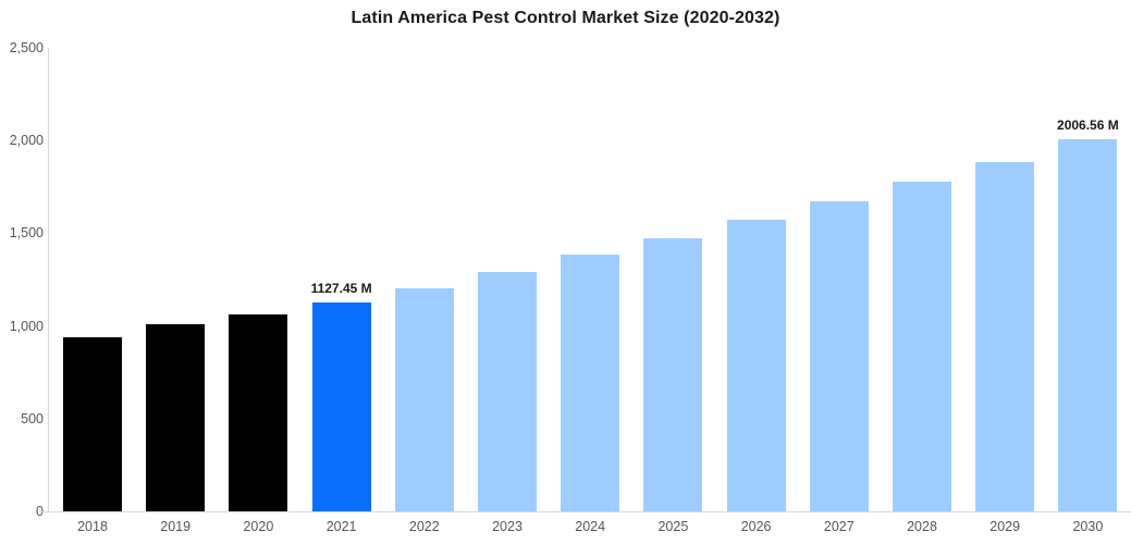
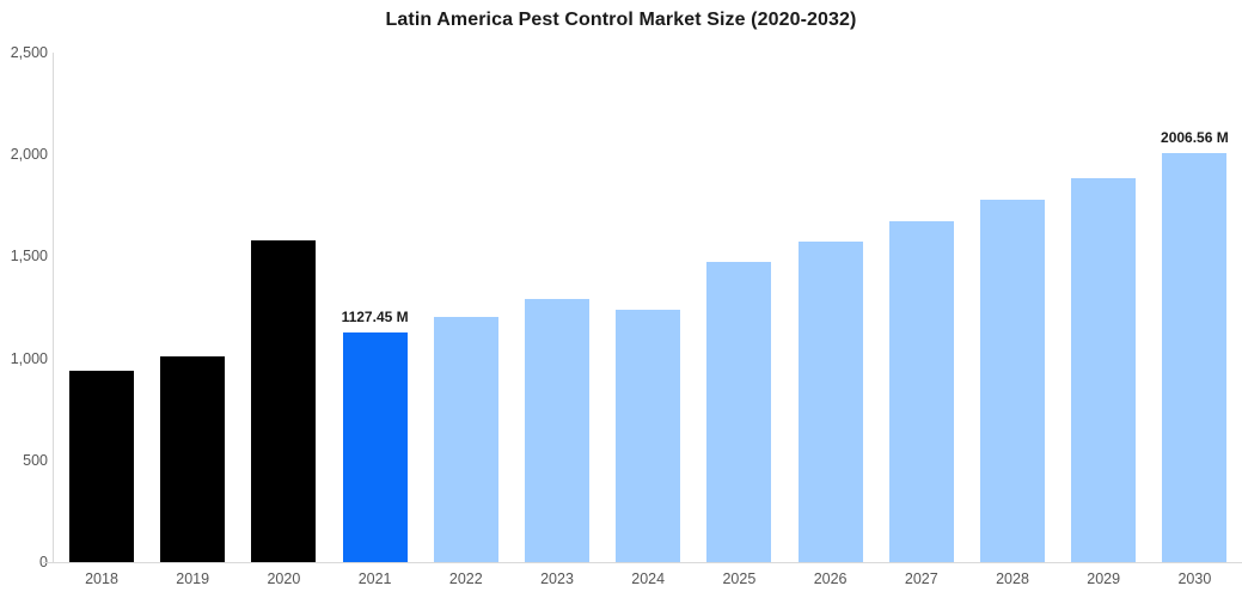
2020: 1060 -> 1580
2024: 1380 -> 1240
